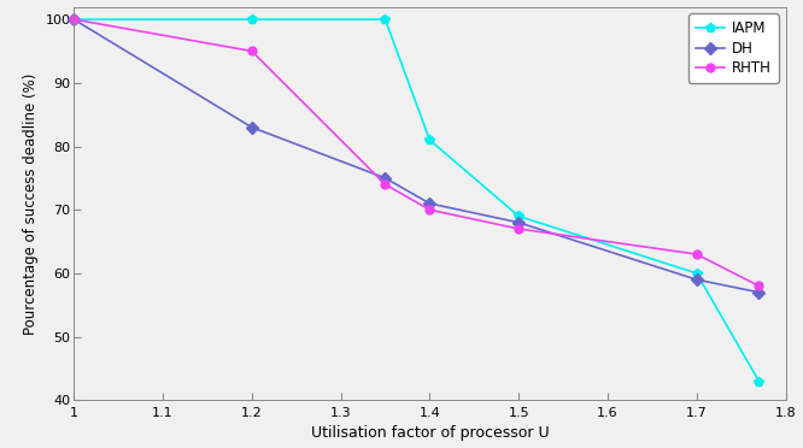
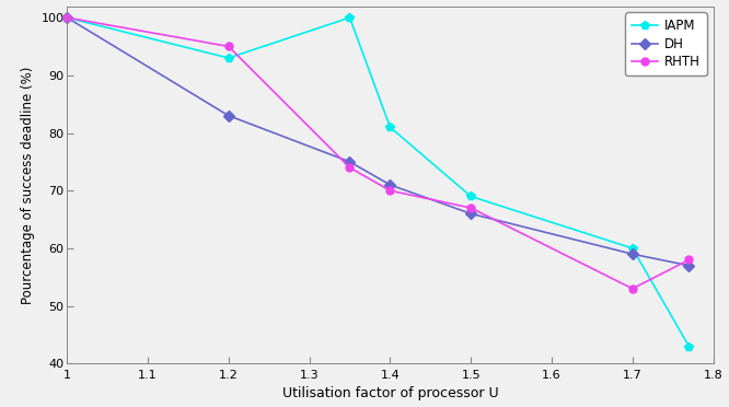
IAPM/1.2: 100 -> 93
DH/1.5: 68 -> 66
RHTH/1.7: 63 -> 53
